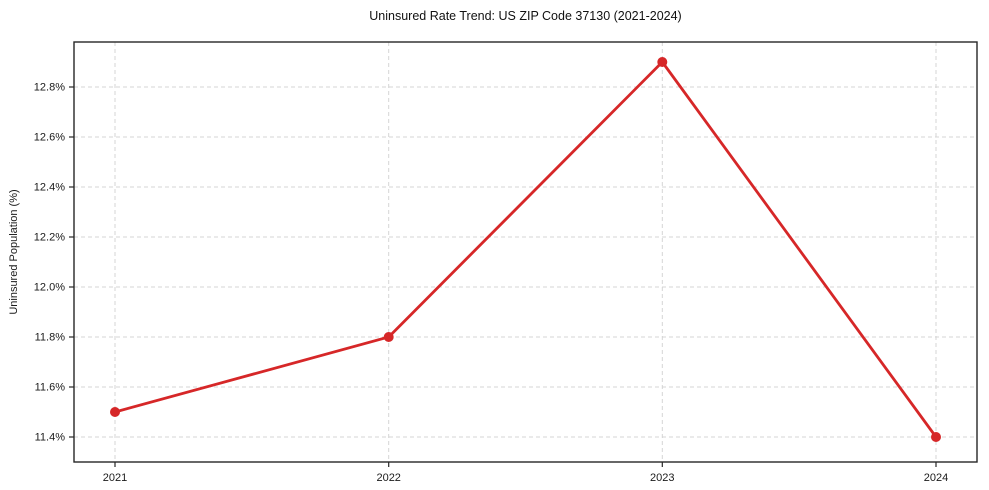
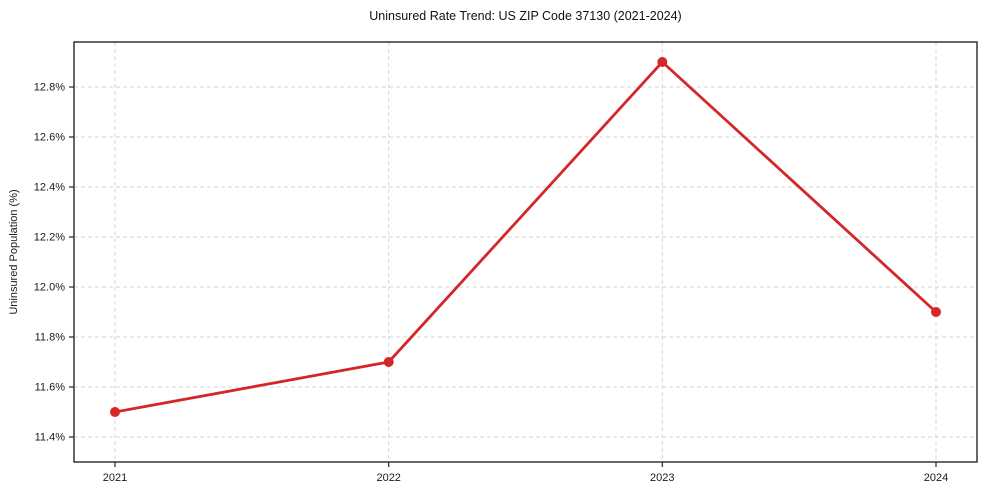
2022: 11.8% -> 11.7%
2024: 11.4% -> 11.9%
